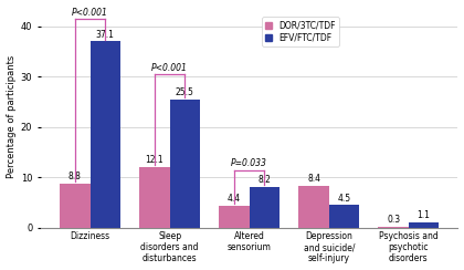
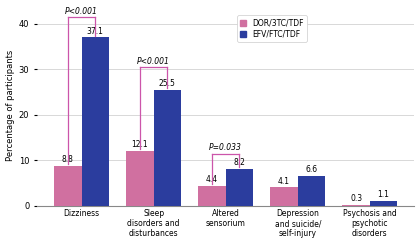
DOR/3TC/TDF/Depression and suicide/ self-injury: 8.4 -> 4.1
EFV/FTC/TDF/Depression and suicide/ self-injury: 4.5 -> 6.6
